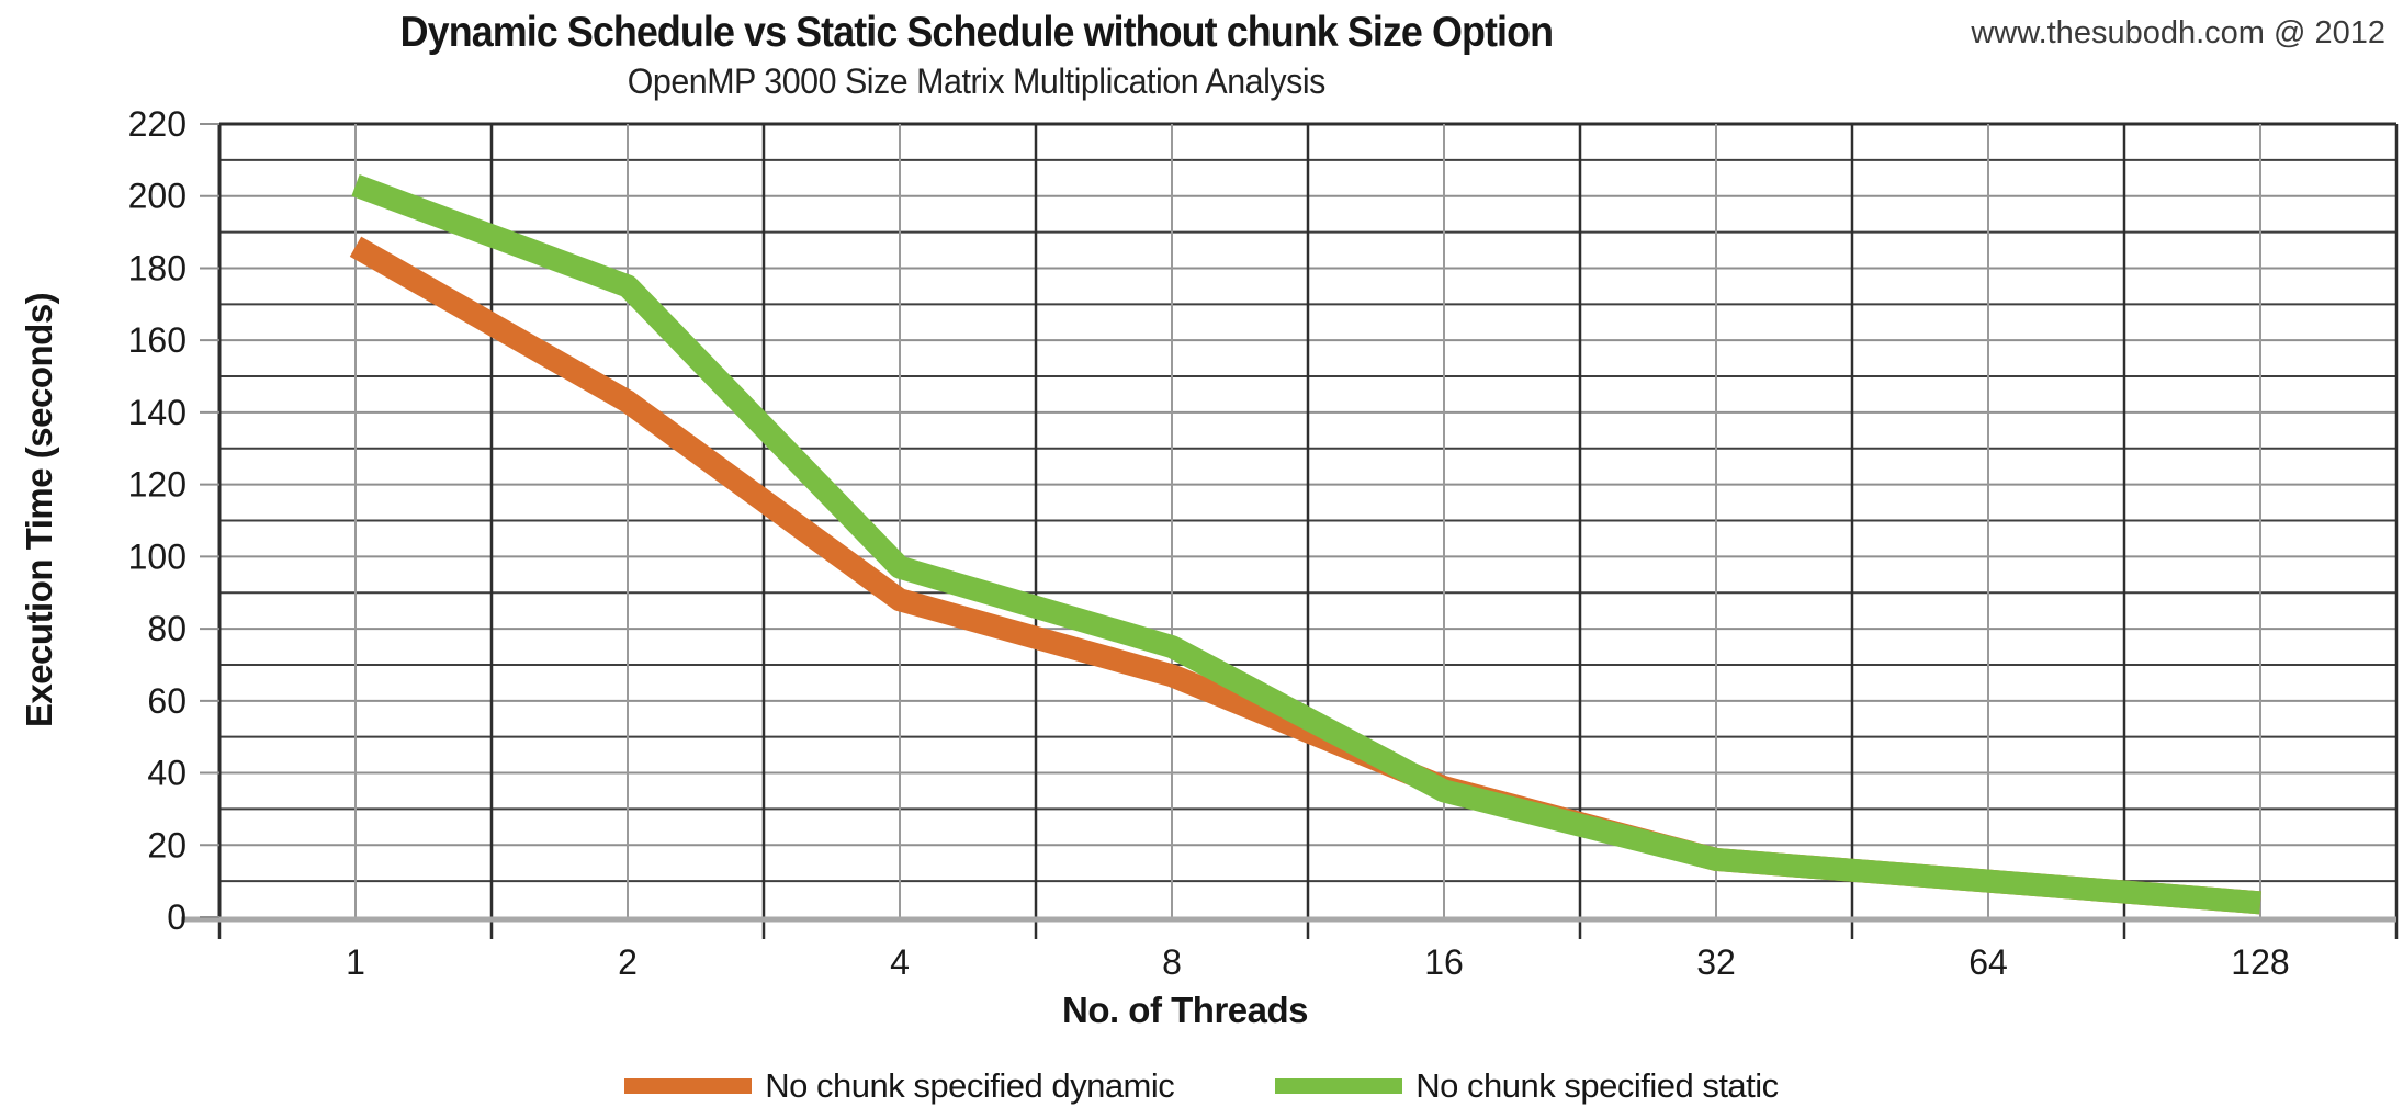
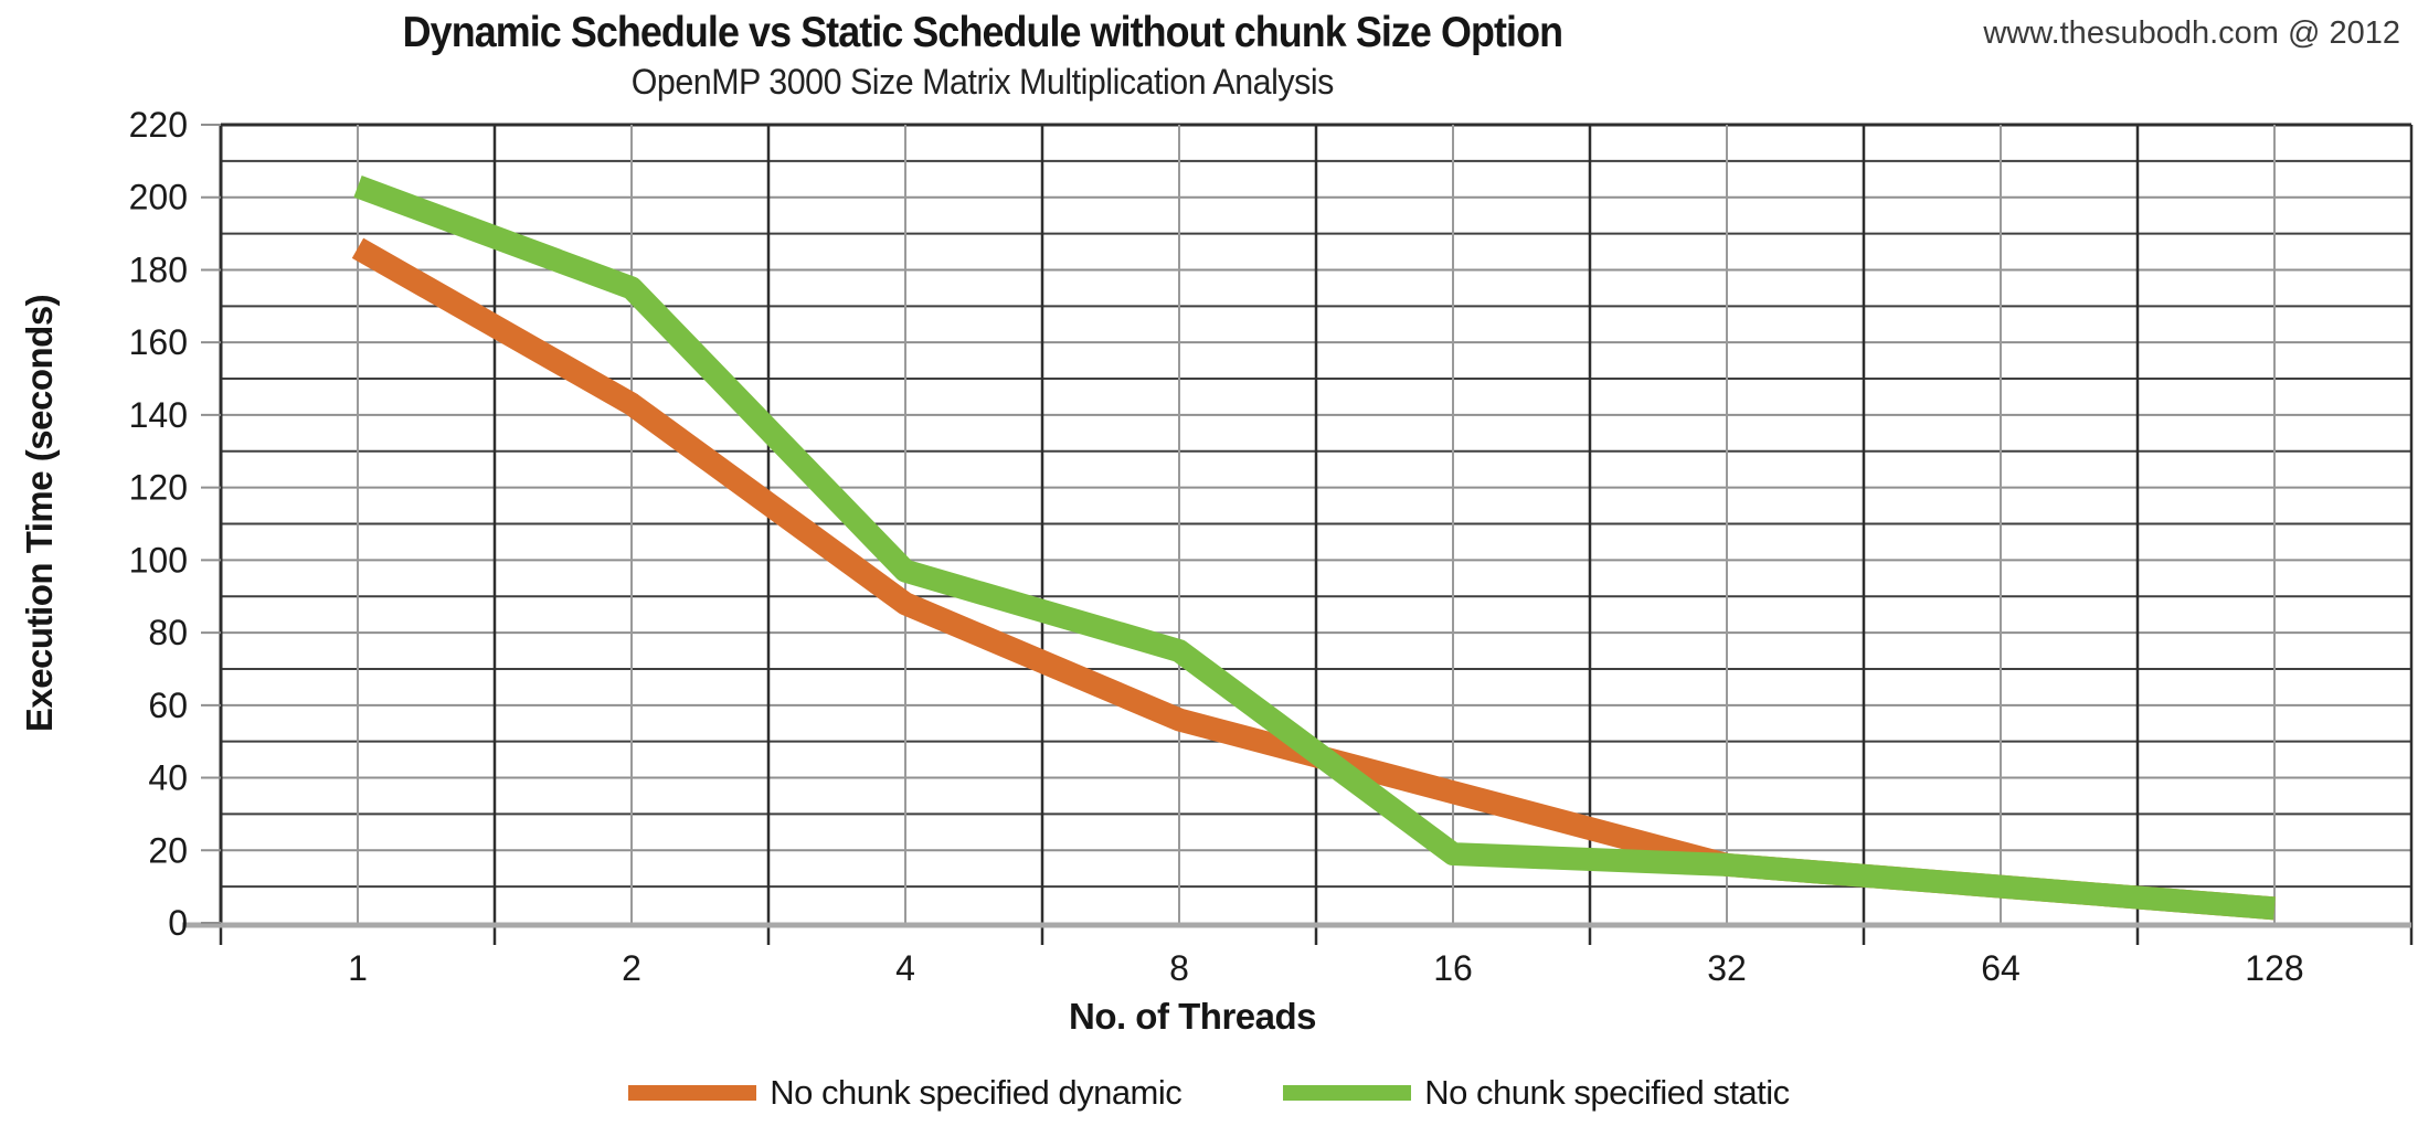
No chunk specified dynamic/8: 67 -> 56
No chunk specified static/16: 35 -> 19
